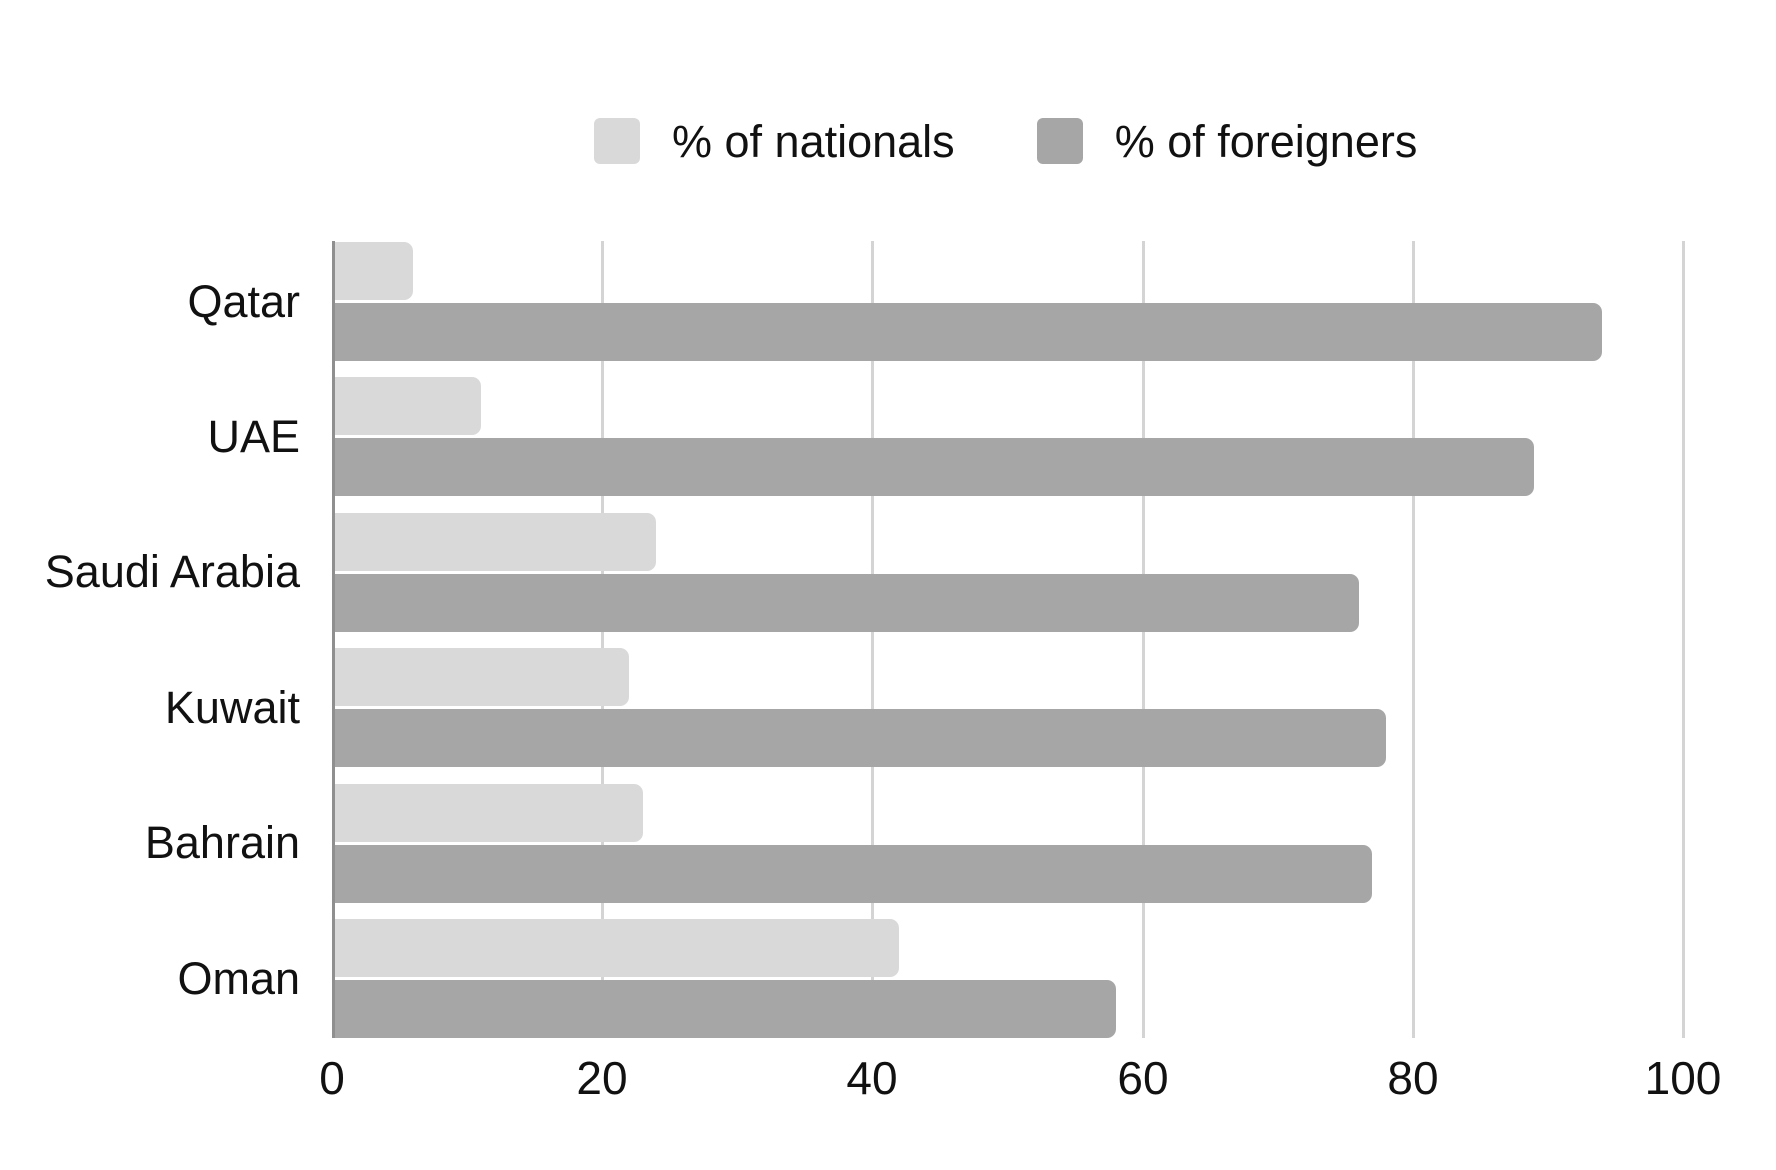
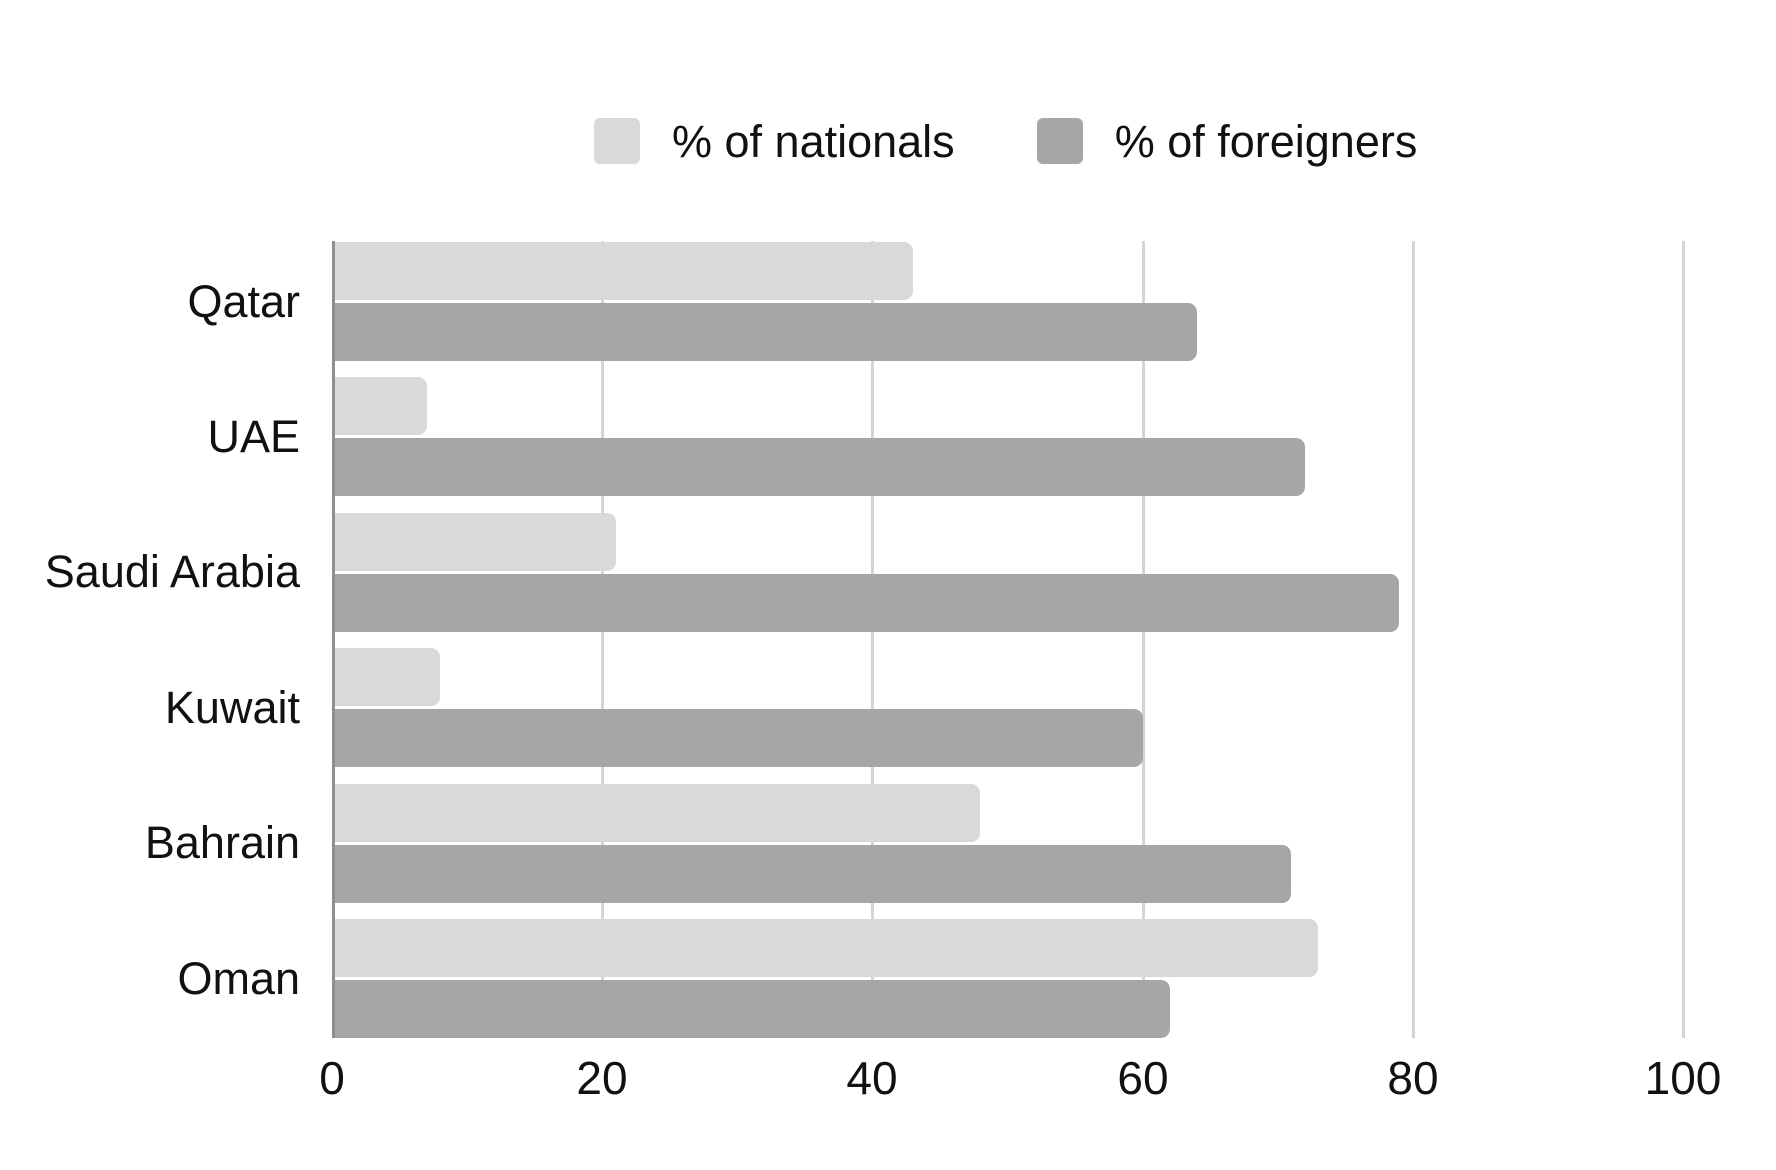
% of nationals/Qatar: 6 -> 43
% of foreigners/Qatar: 94 -> 64
% of nationals/UAE: 11 -> 7
% of foreigners/UAE: 89 -> 72
% of nationals/Saudi Arabia: 24 -> 21
% of foreigners/Saudi Arabia: 76 -> 79
% of nationals/Kuwait: 22 -> 8
% of foreigners/Kuwait: 78 -> 60
% of nationals/Bahrain: 23 -> 48
% of foreigners/Bahrain: 77 -> 71
% of nationals/Oman: 42 -> 73
% of foreigners/Oman: 58 -> 62
